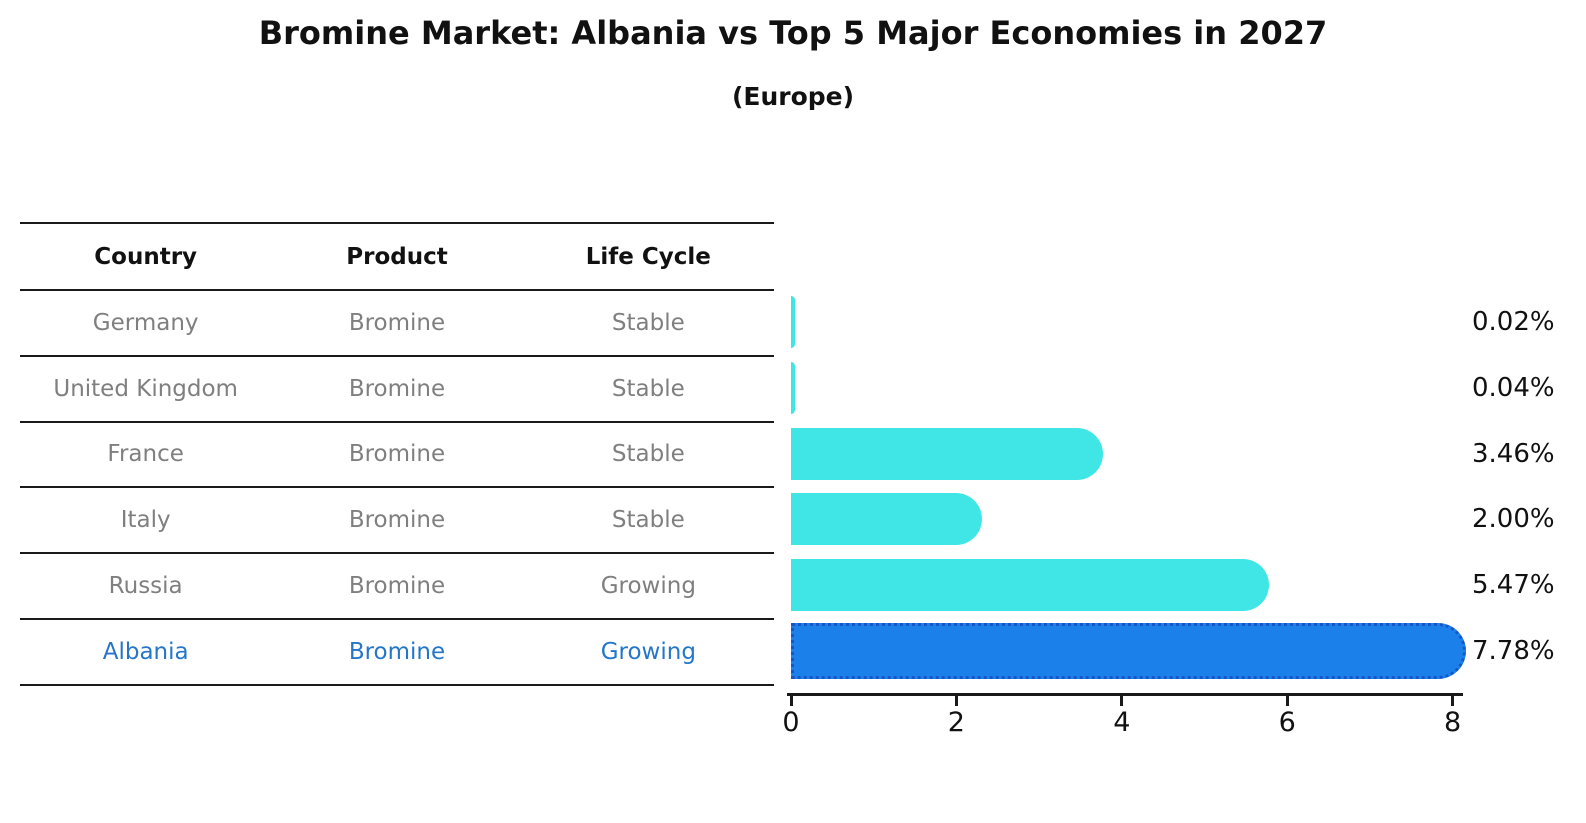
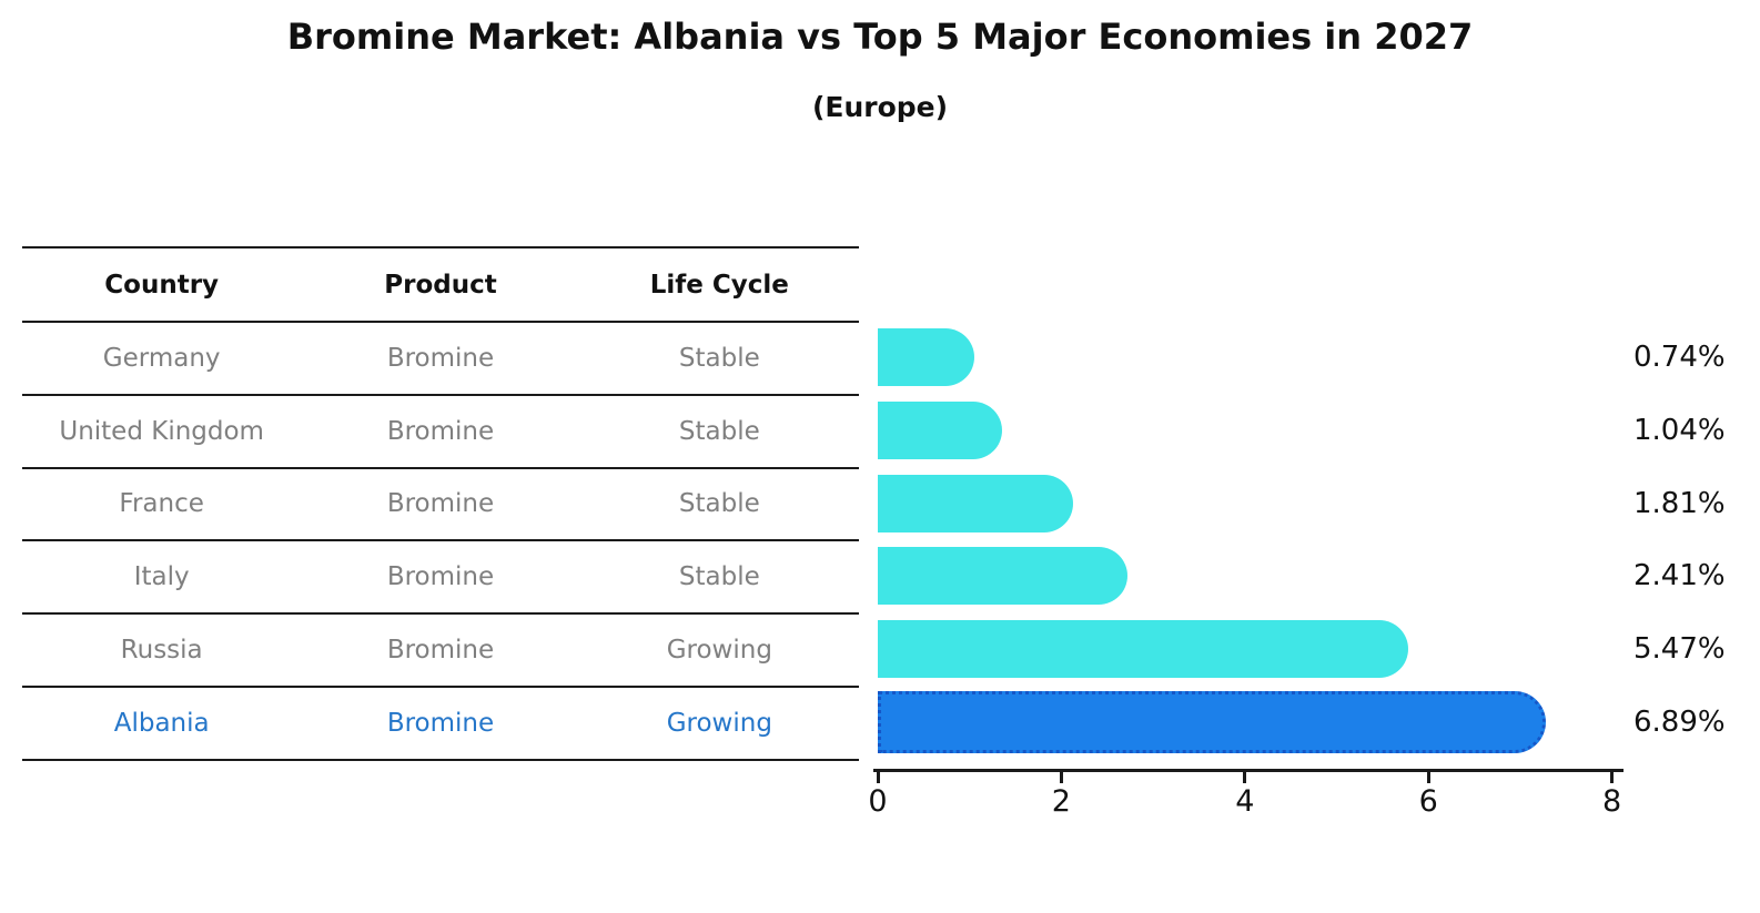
Germany: 0.02% -> 0.74%
United Kingdom: 0.04% -> 1.04%
France: 3.46% -> 1.81%
Italy: 2.00% -> 2.41%
Albania: 7.78% -> 6.89%
